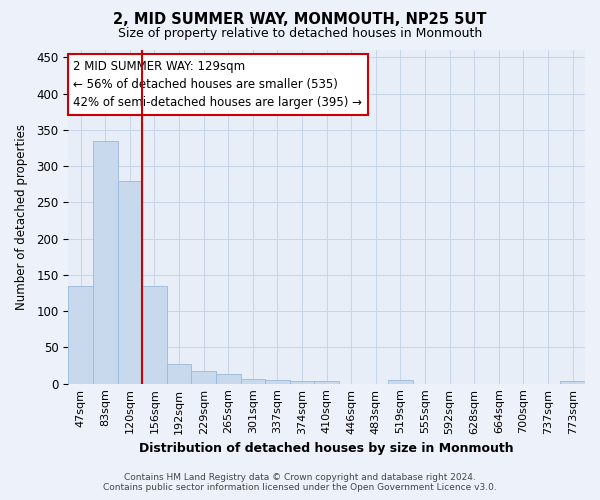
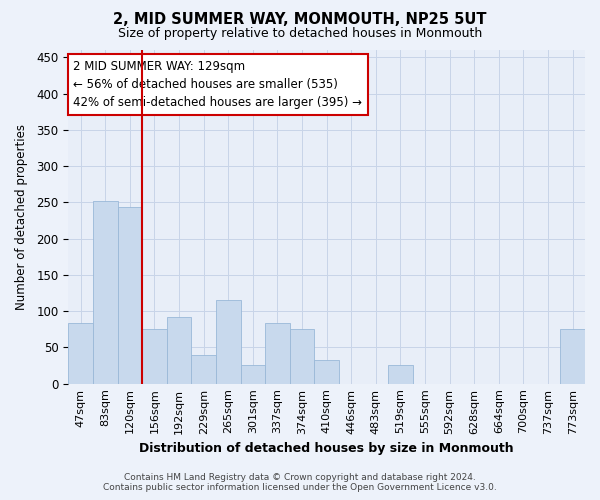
47sqm: 135 -> 84
83sqm: 335 -> 252
120sqm: 280 -> 244
156sqm: 135 -> 76
192sqm: 27 -> 92
229sqm: 18 -> 40
265sqm: 13 -> 116
301sqm: 7 -> 26
337sqm: 5 -> 84
374sqm: 4 -> 76
410sqm: 4 -> 32
519sqm: 5 -> 26
773sqm: 4 -> 76
